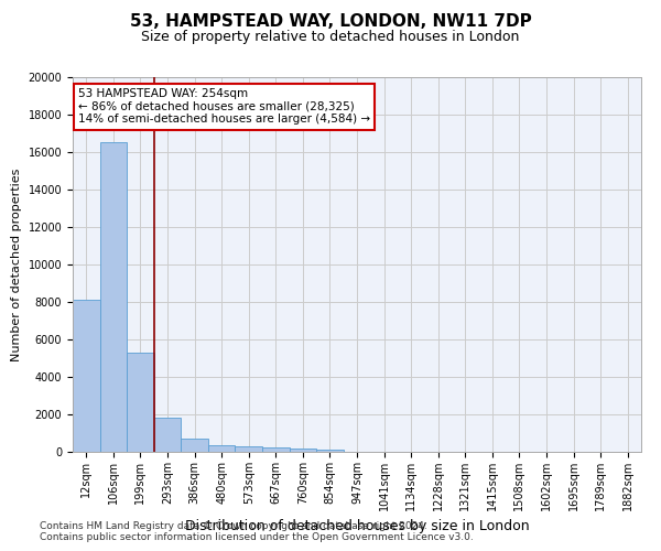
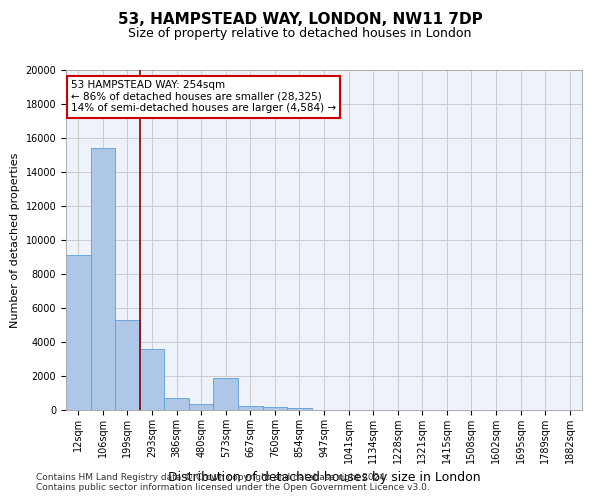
12sqm: 8100 -> 9100
106sqm: 16500 -> 15400
293sqm: 1800 -> 3600
573sqm: 300 -> 1900
